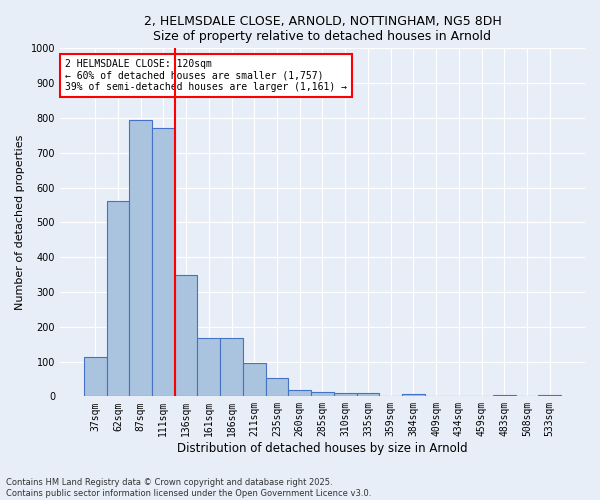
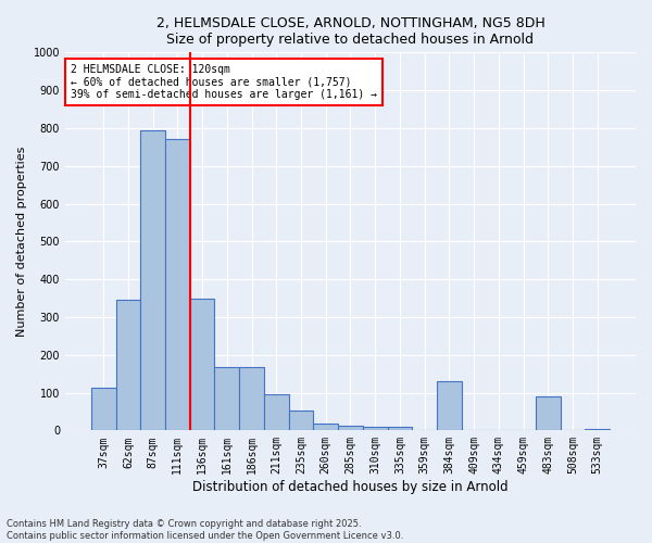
62sqm: 562 -> 345
384sqm: 8 -> 130
483sqm: 5 -> 90
